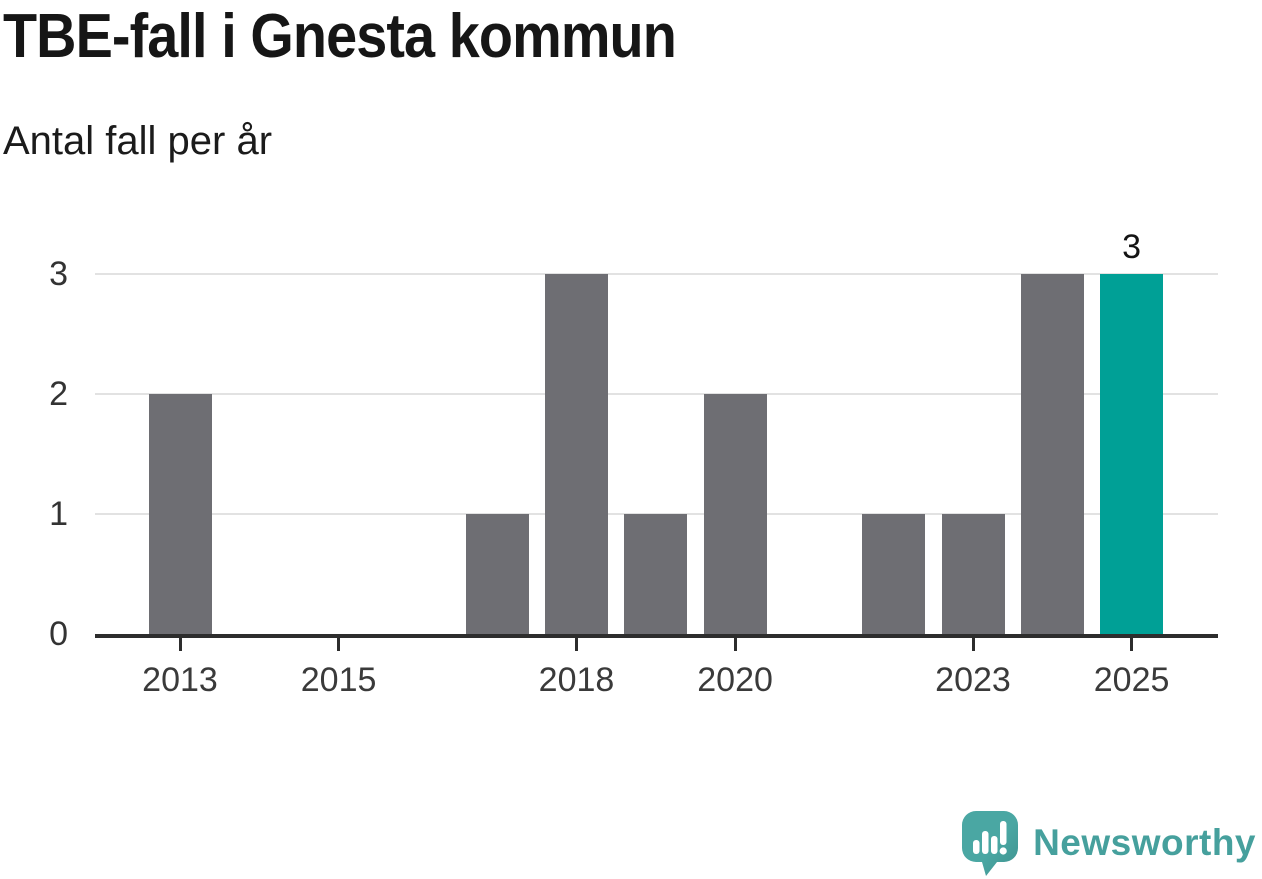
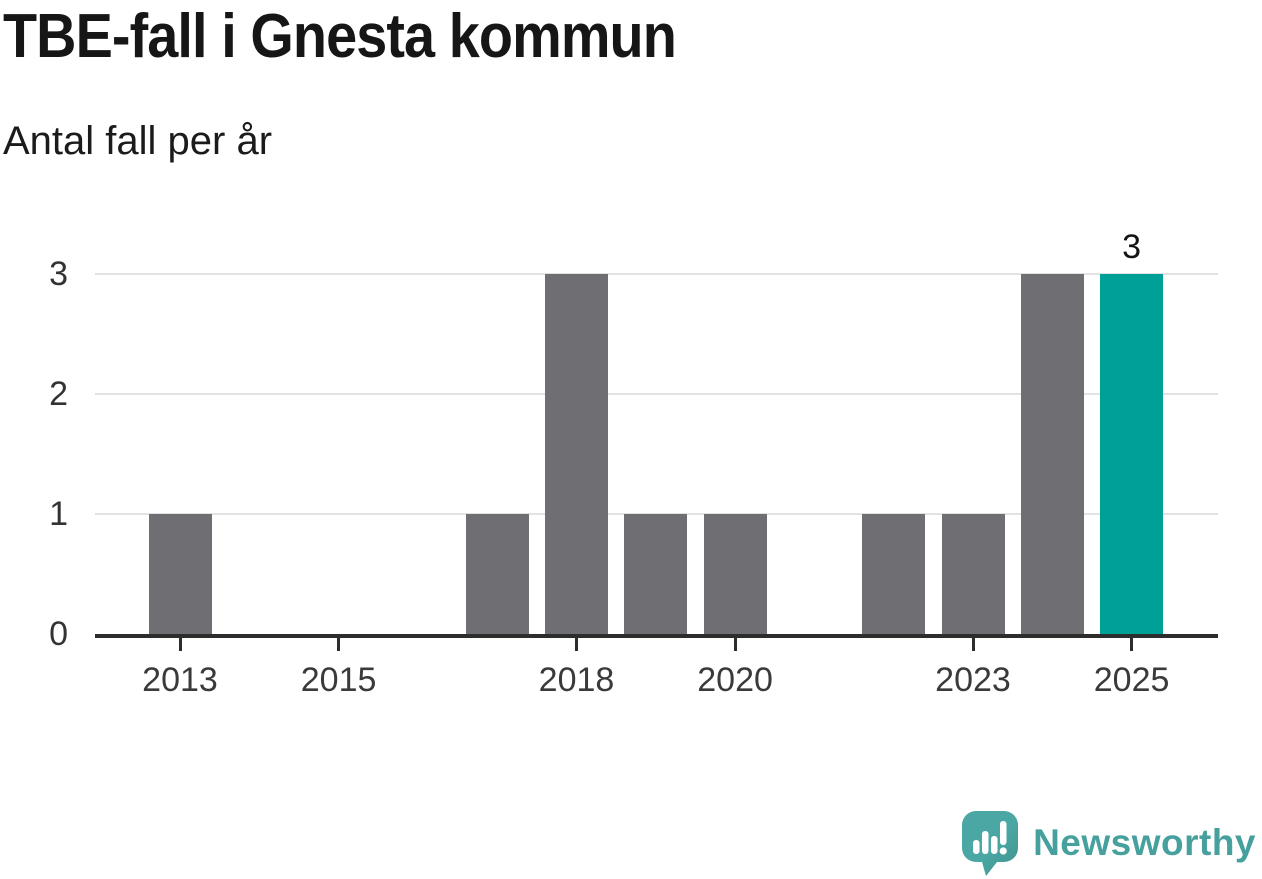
2013: 2 -> 1
2020: 2 -> 1
